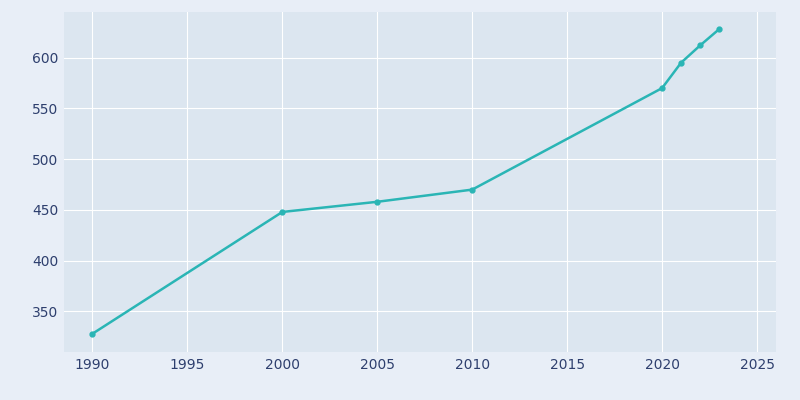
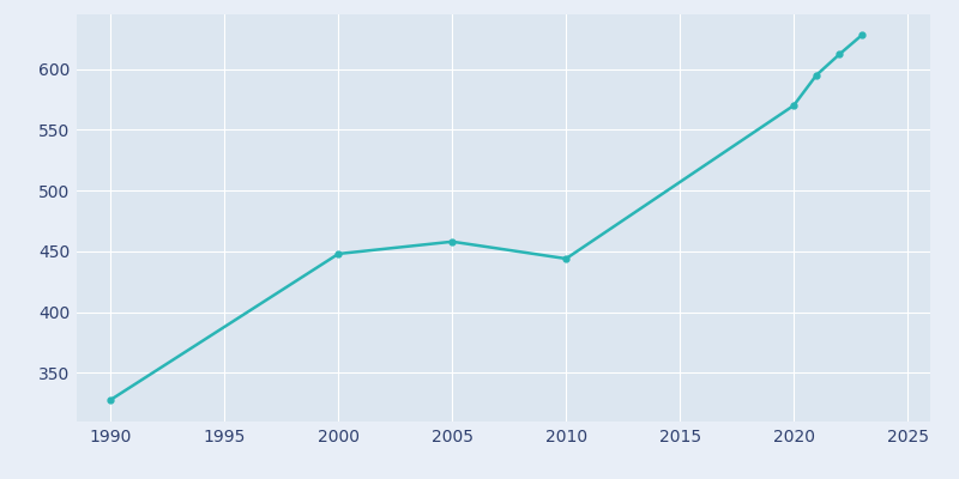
2010: 470 -> 444
